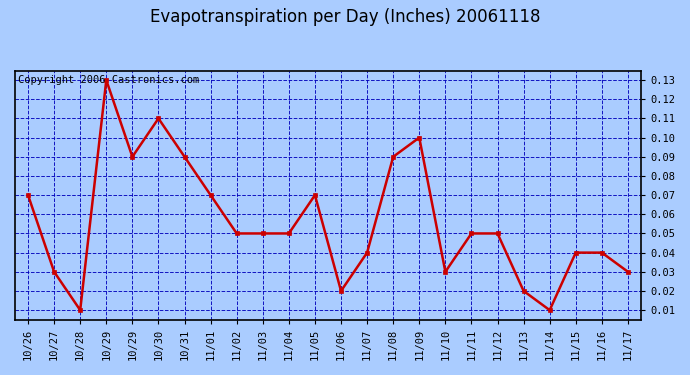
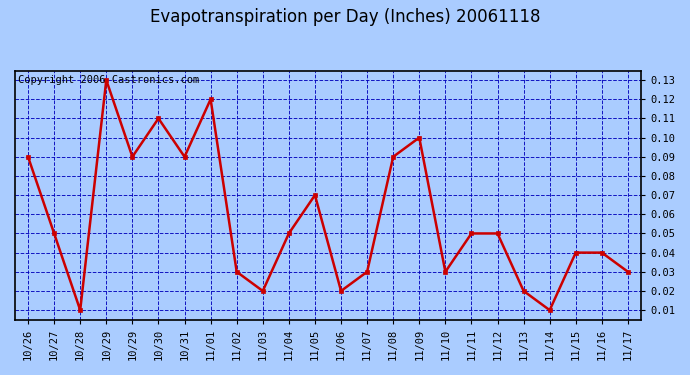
10/26: 0.07 -> 0.09
10/27: 0.03 -> 0.05
11/01: 0.07 -> 0.12
11/02: 0.05 -> 0.03
11/03: 0.05 -> 0.02
11/07: 0.04 -> 0.03
